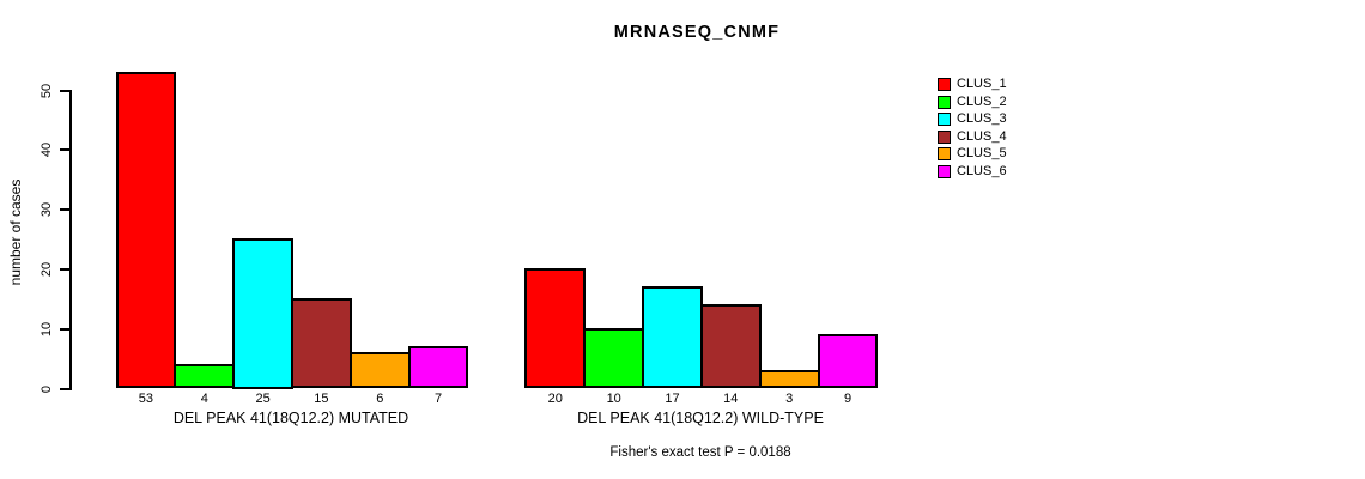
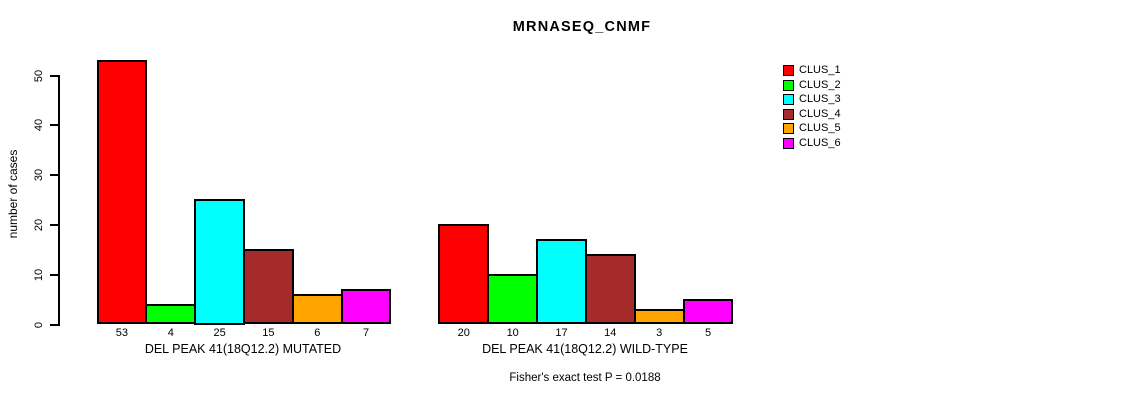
CLUS_6/DEL PEAK 41(18Q12.2) WILD-TYPE: 9 -> 5
